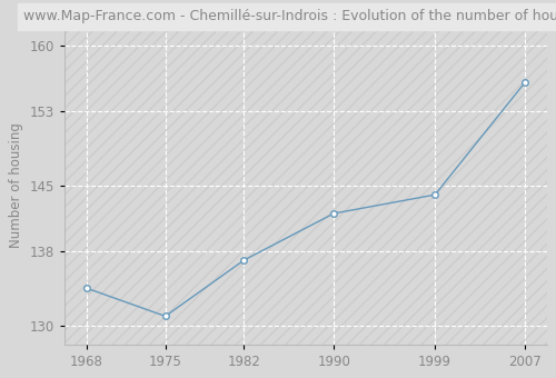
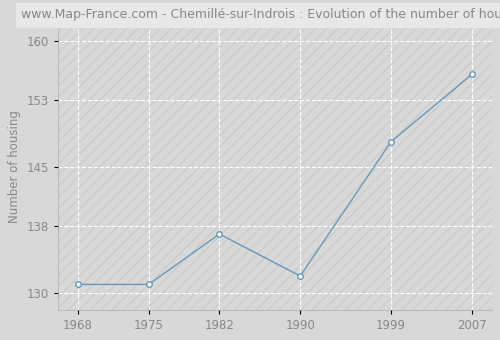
1968: 134 -> 131
1990: 142 -> 132
1999: 144 -> 148
